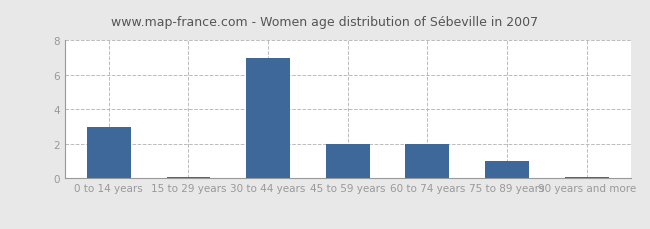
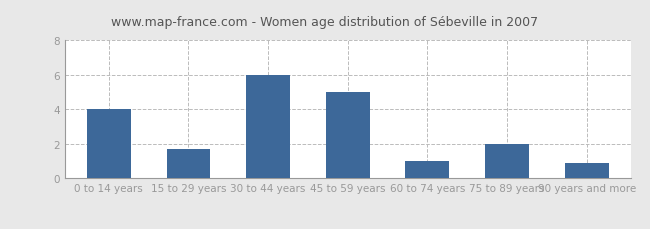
0 to 14 years: 3.0 -> 4.0
15 to 29 years: 0.1 -> 1.7
30 to 44 years: 7.0 -> 6.0
45 to 59 years: 2.0 -> 5.0
60 to 74 years: 2.0 -> 1.0
75 to 89 years: 1.0 -> 2.0
90 years and more: 0.1 -> 0.9
